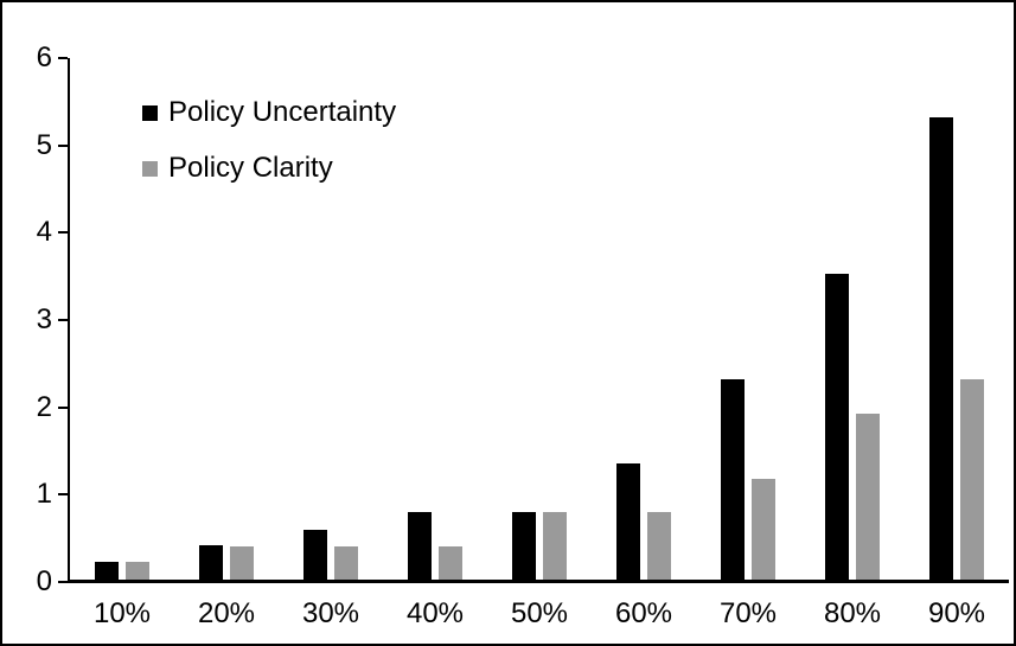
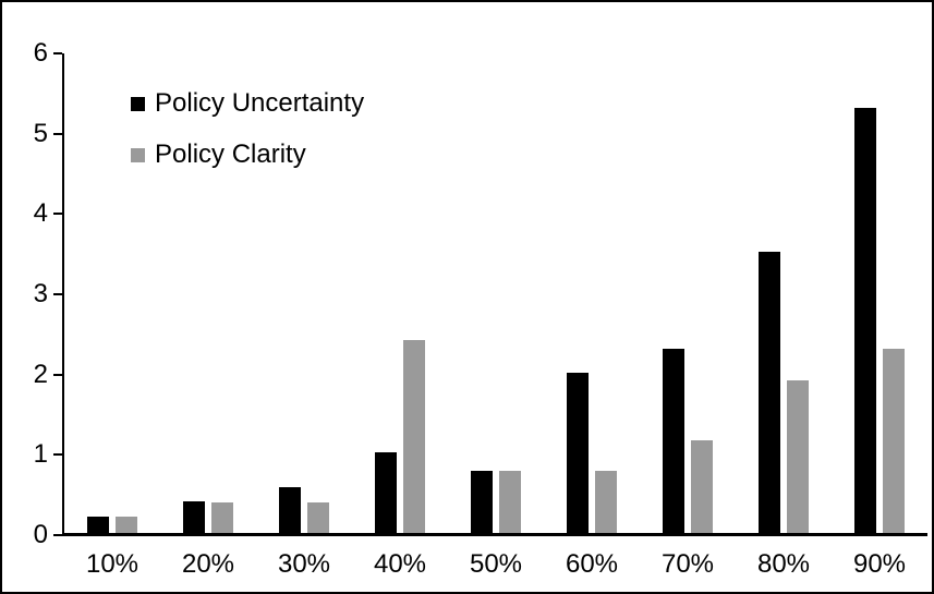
Policy Uncertainty/40%: 0.8 -> 1.0
Policy Clarity/40%: 0.4 -> 2.4
Policy Uncertainty/60%: 1.3 -> 2.0
